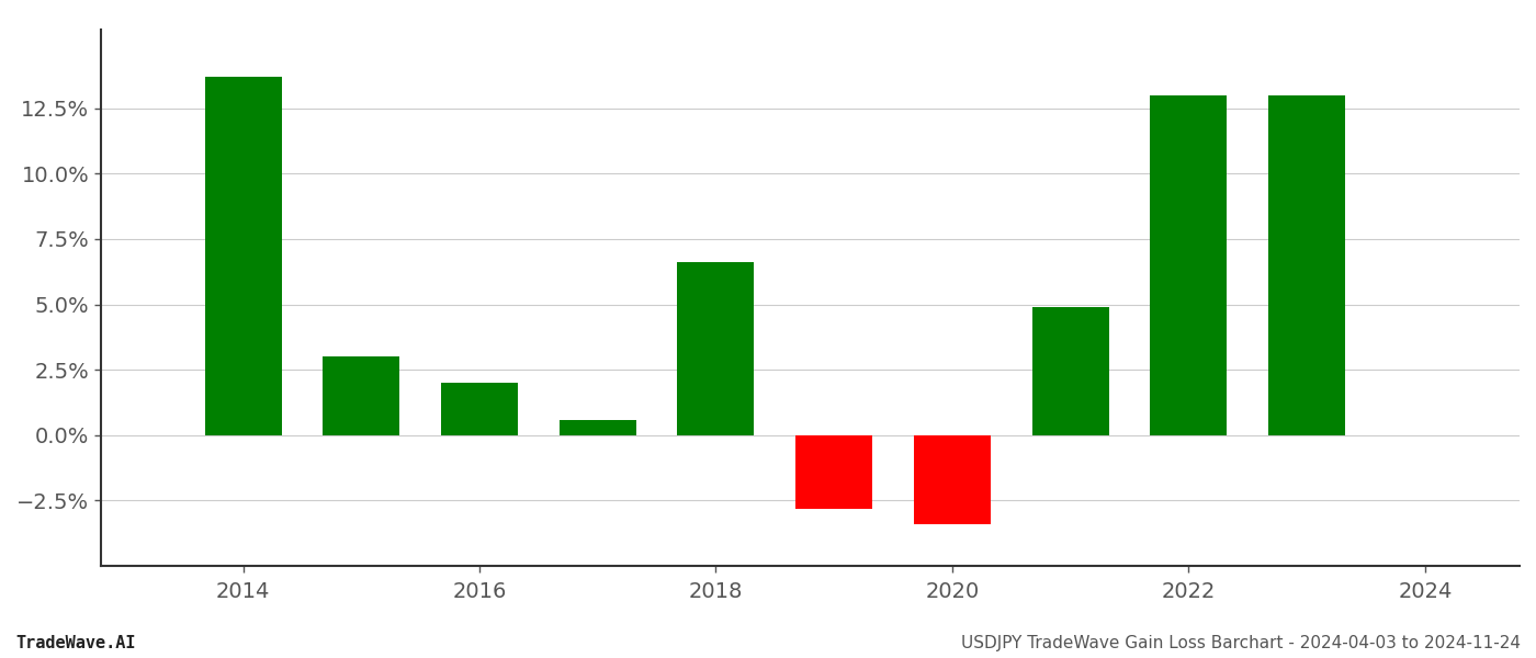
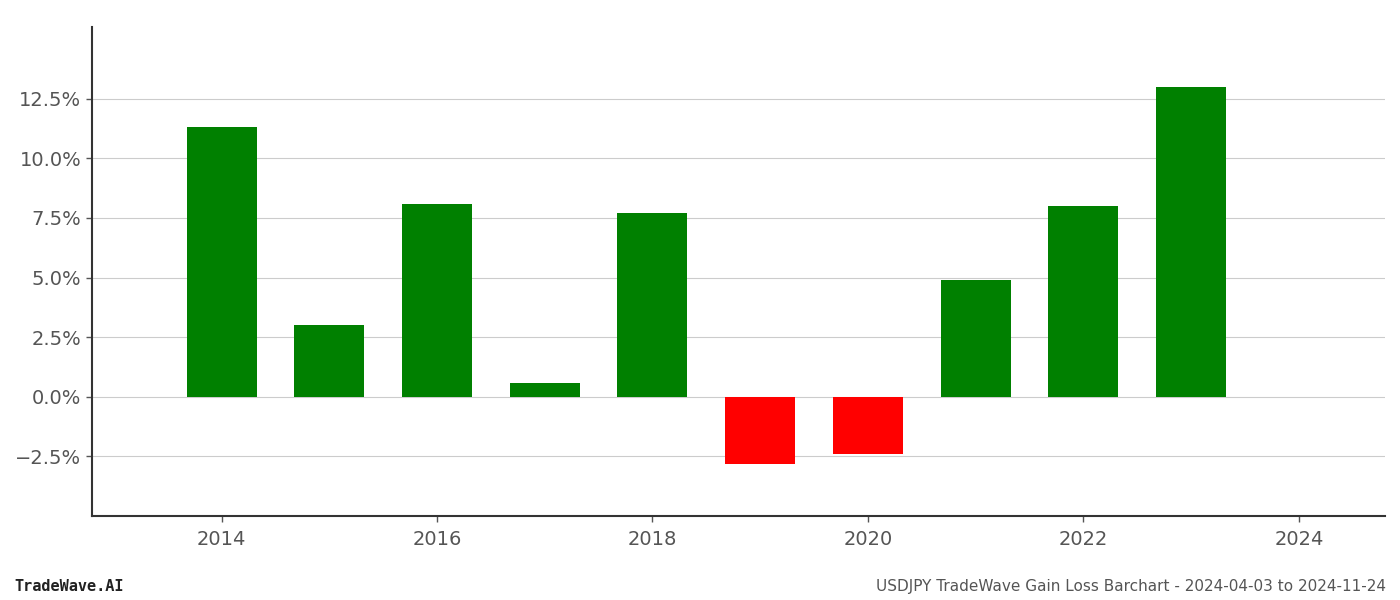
2014: 13.7% -> 11.3%
2016: 2.0% -> 8.1%
2018: 6.6% -> 7.7%
2020: -3.4% -> -2.4%
2022: 13.0% -> 8.0%
